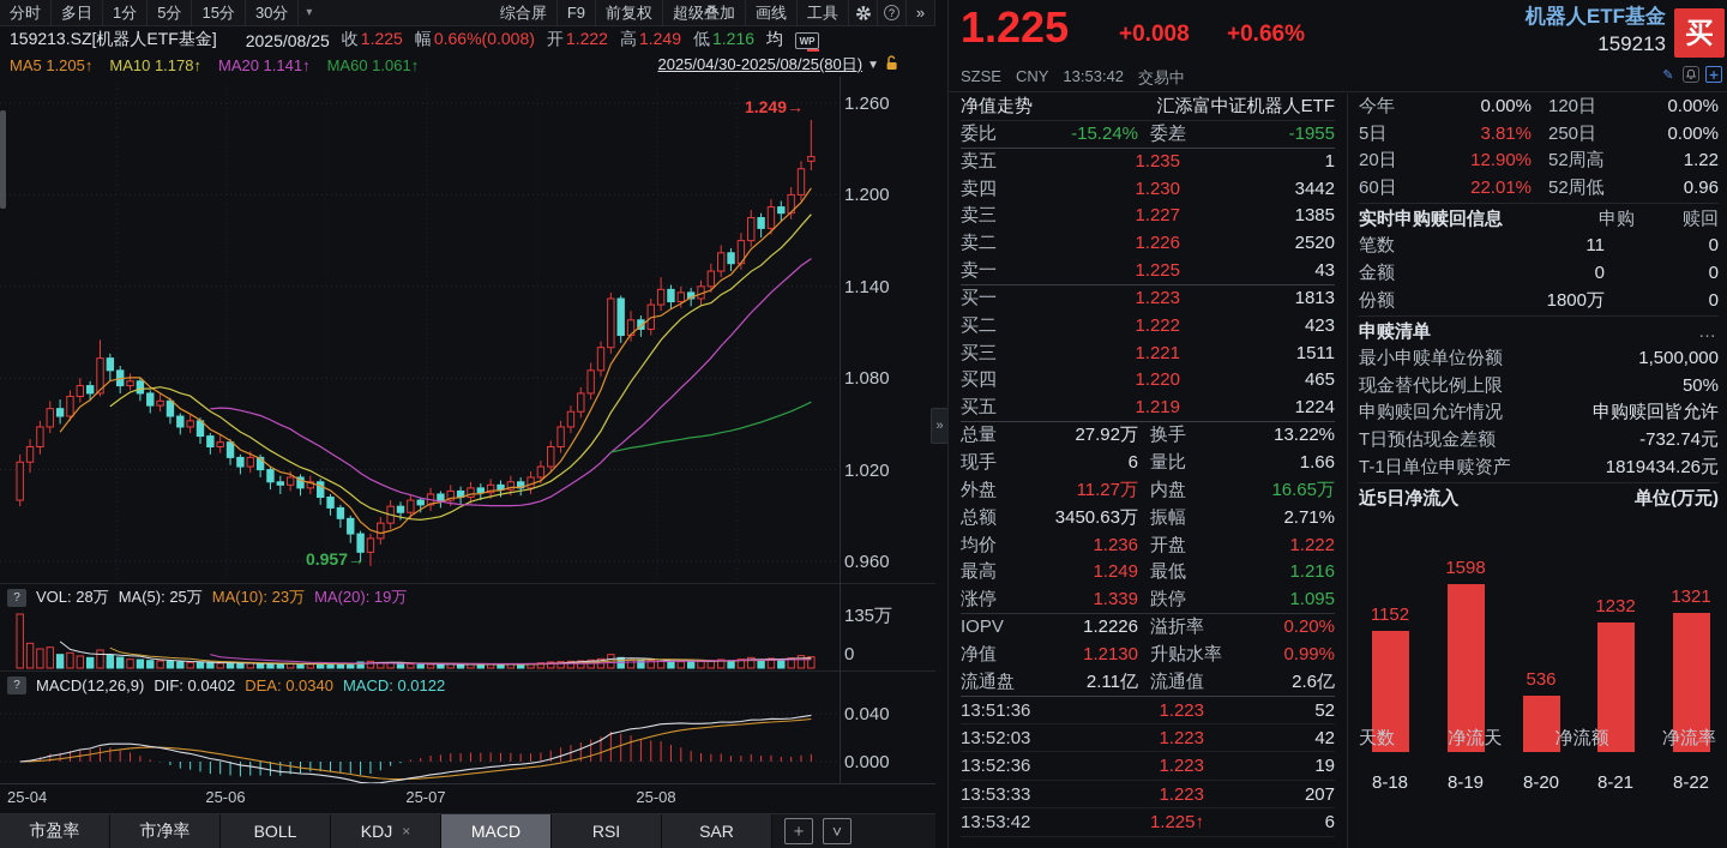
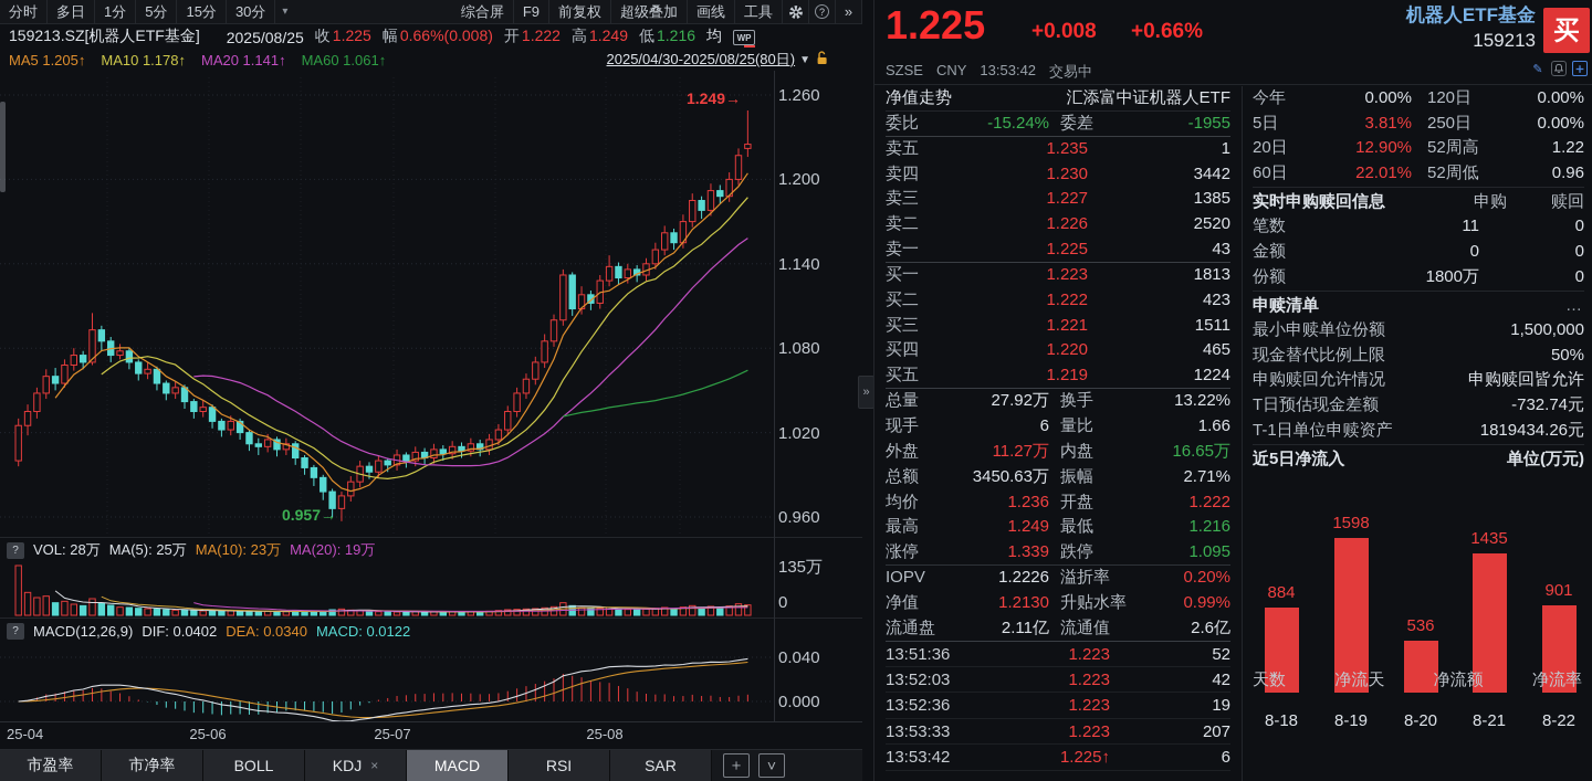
近5日净流入/8-18: 1152 -> 884
近5日净流入/8-21: 1232 -> 1435
近5日净流入/8-22: 1321 -> 901
